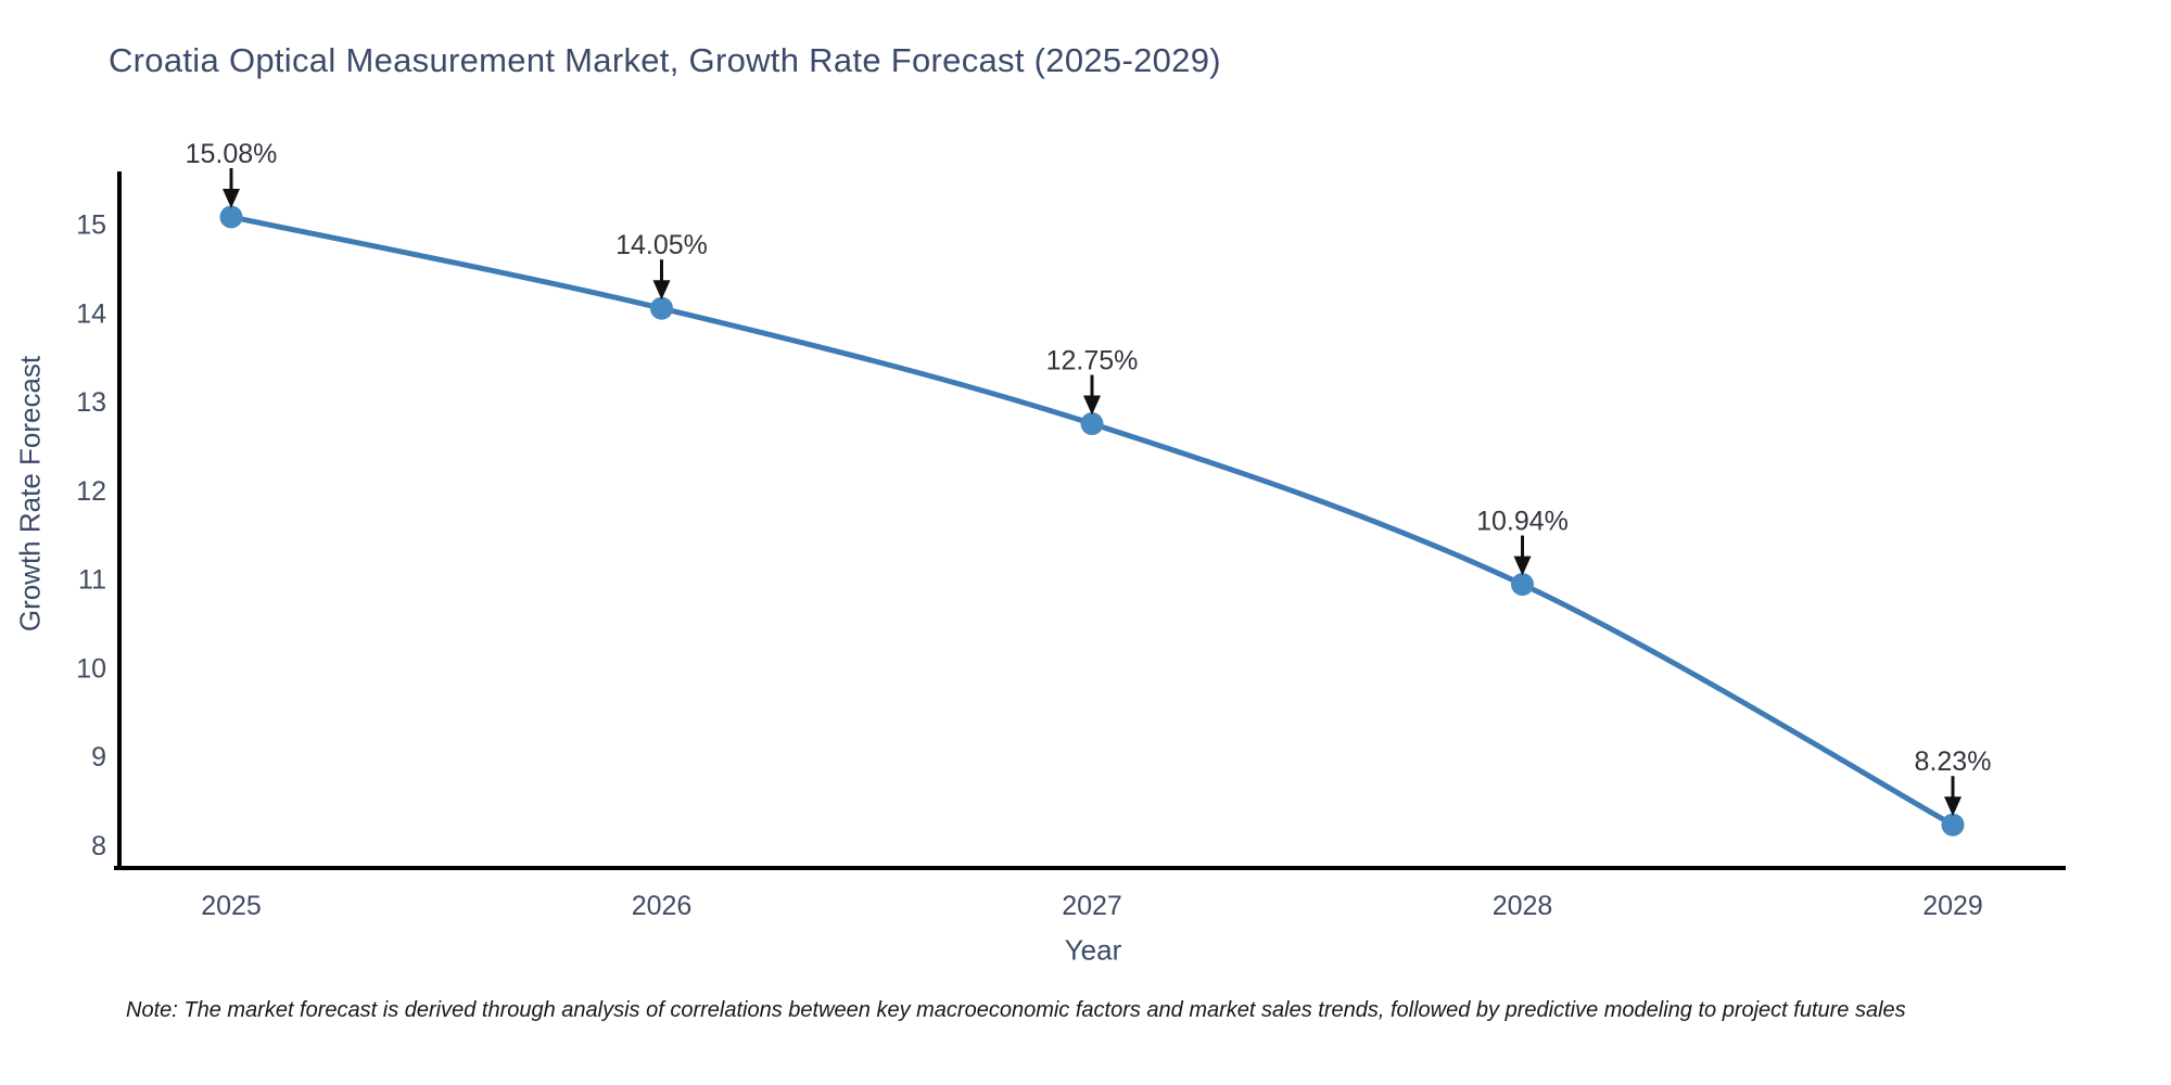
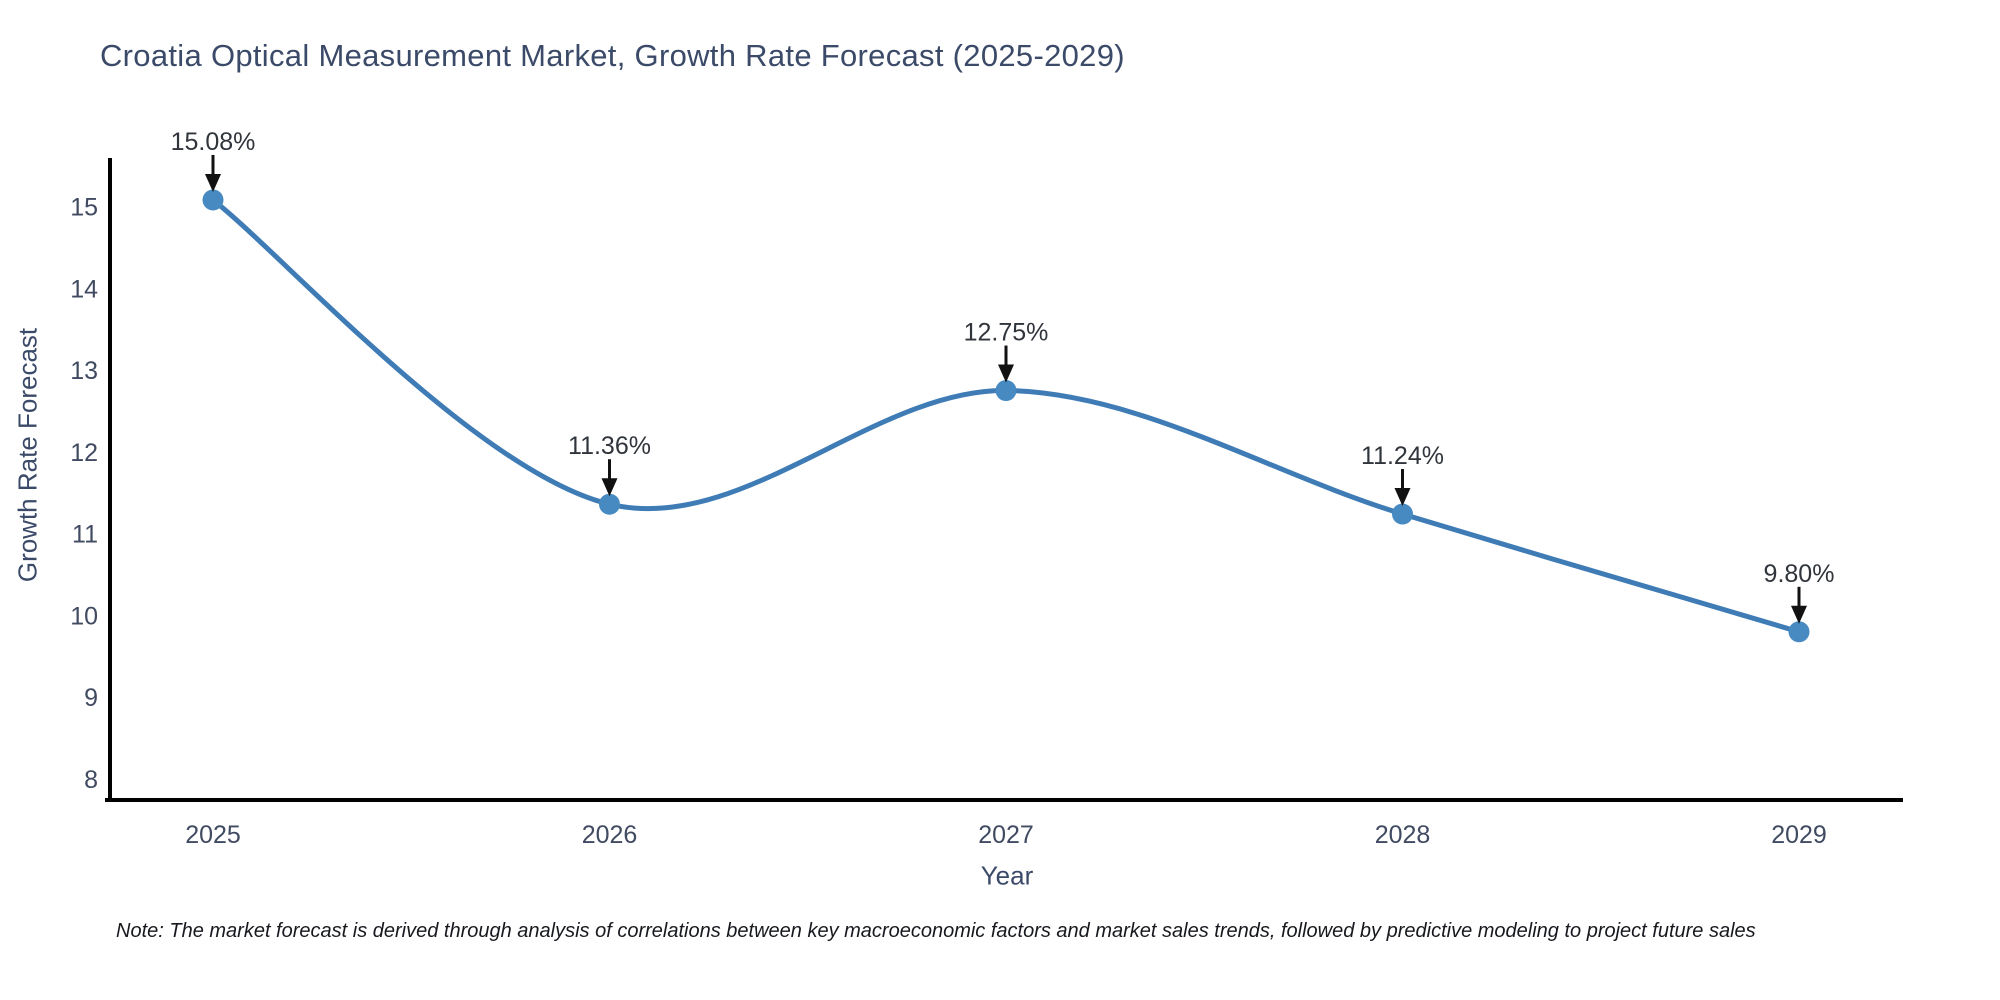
2026: 14.05% -> 11.36%
2028: 10.94% -> 11.24%
2029: 8.23% -> 9.80%
